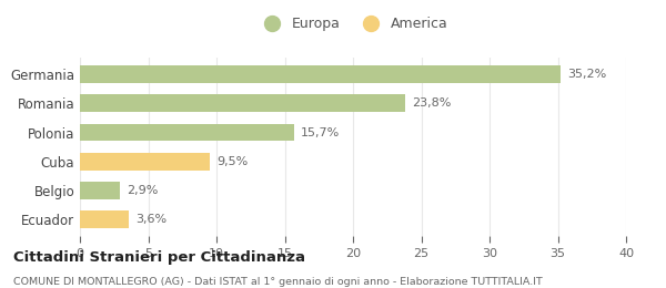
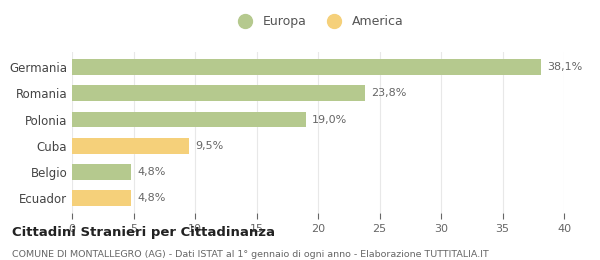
Germania: 35,2% -> 38,1%
Polonia: 15,7% -> 19,0%
Belgio: 2,9% -> 4,8%
Ecuador: 3,6% -> 4,8%
